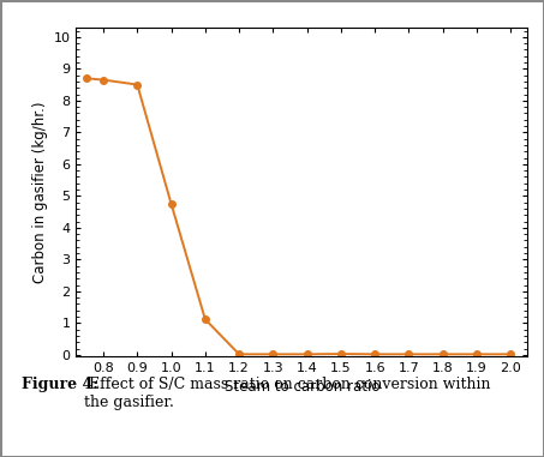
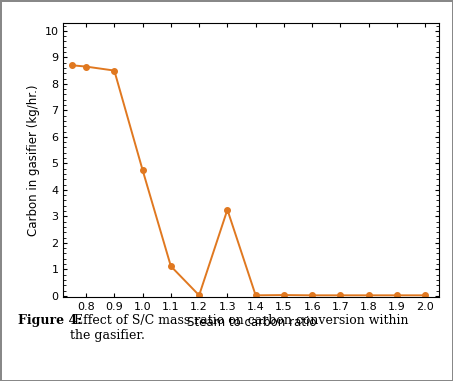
1.3: 0.02 -> 3.25
